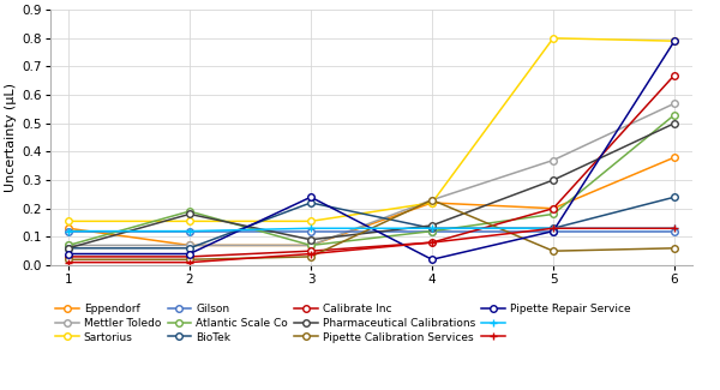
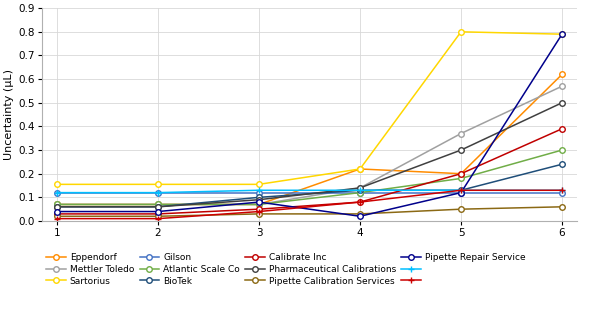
Eppendorf/1: 0.13 -> 0.07
Atlantic Scale Co/2: 0.19 -> 0.07
Pharmaceutical Calibrations/2: 0.18 -> 0.06
BioTek/3: 0.22 -> 0.10
Pipette Repair Service/3: 0.24 -> 0.08
Mettler Toledo/4: 0.23 -> 0.14
Pipette Calibration Services/4: 0.23 -> 0.03
Eppendorf/6: 0.38 -> 0.62
Atlantic Scale Co/6: 0.53 -> 0.30
Calibrate Inc/6: 0.67 -> 0.39
